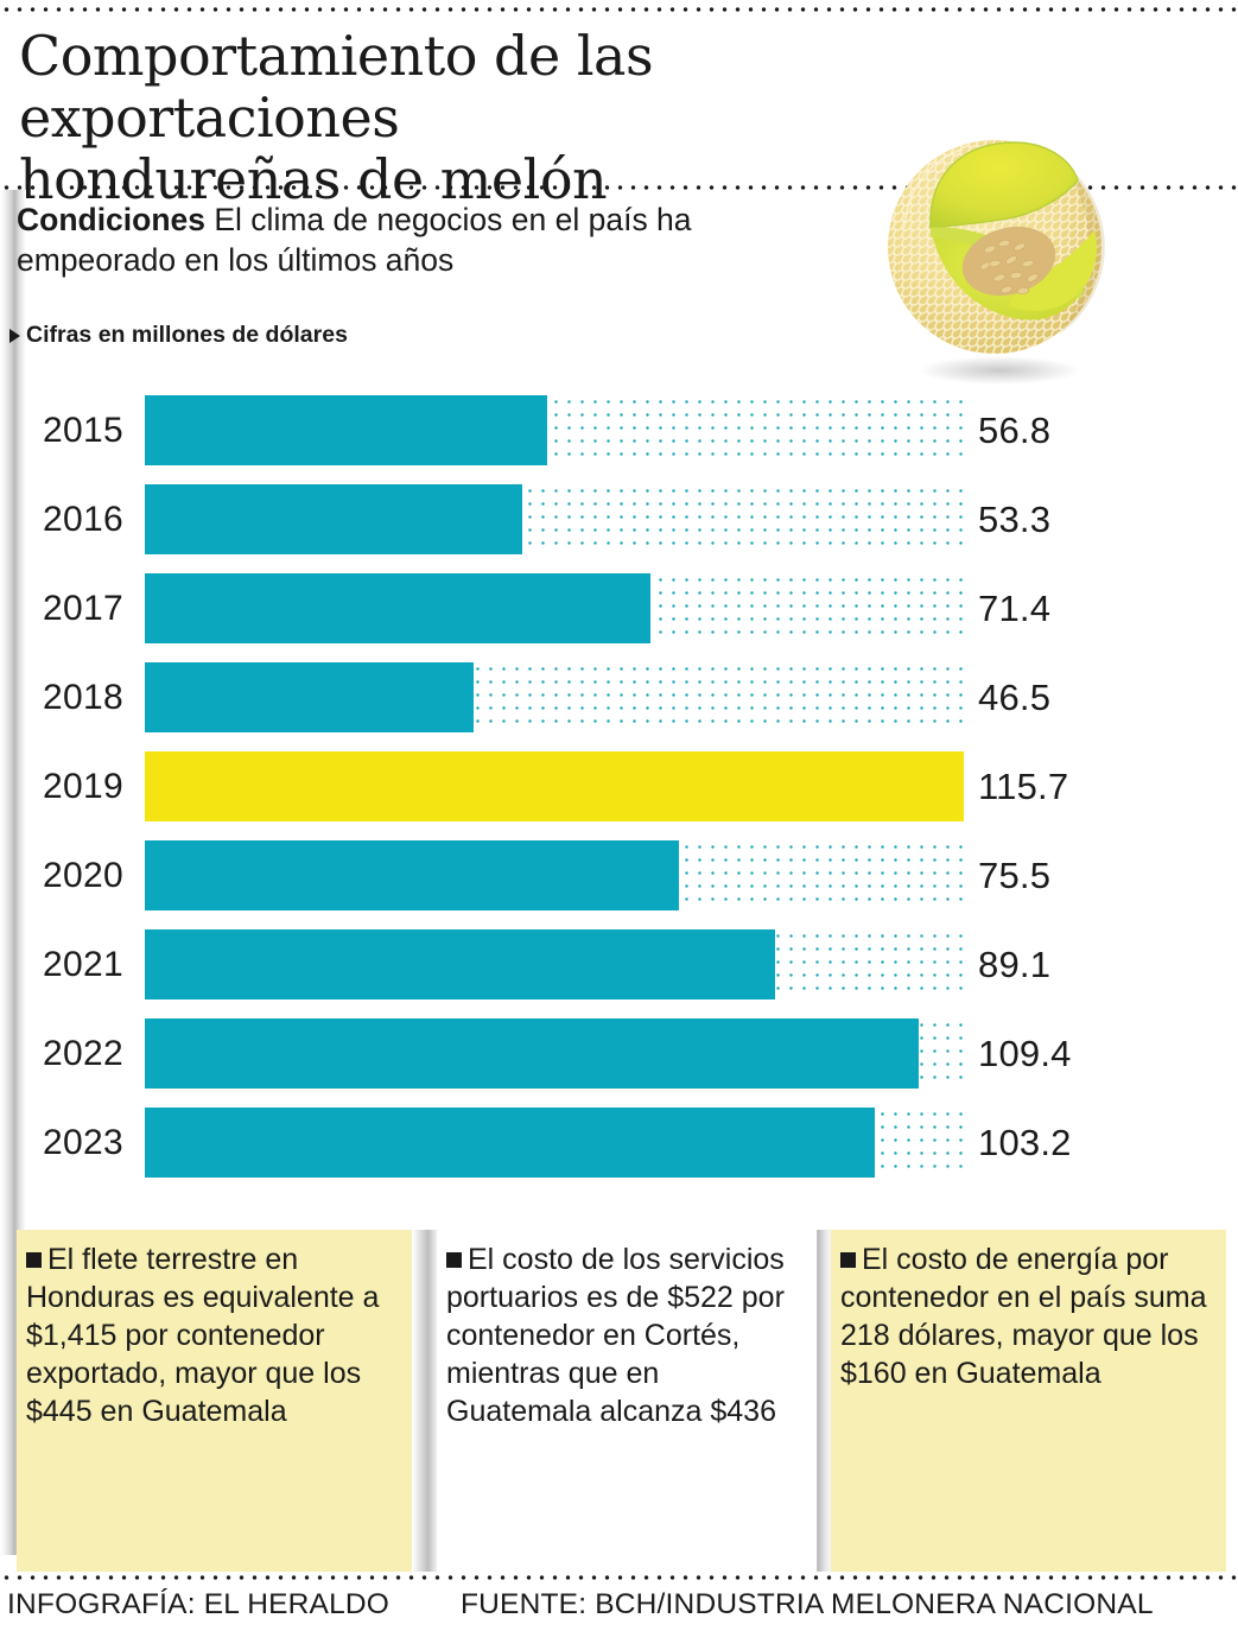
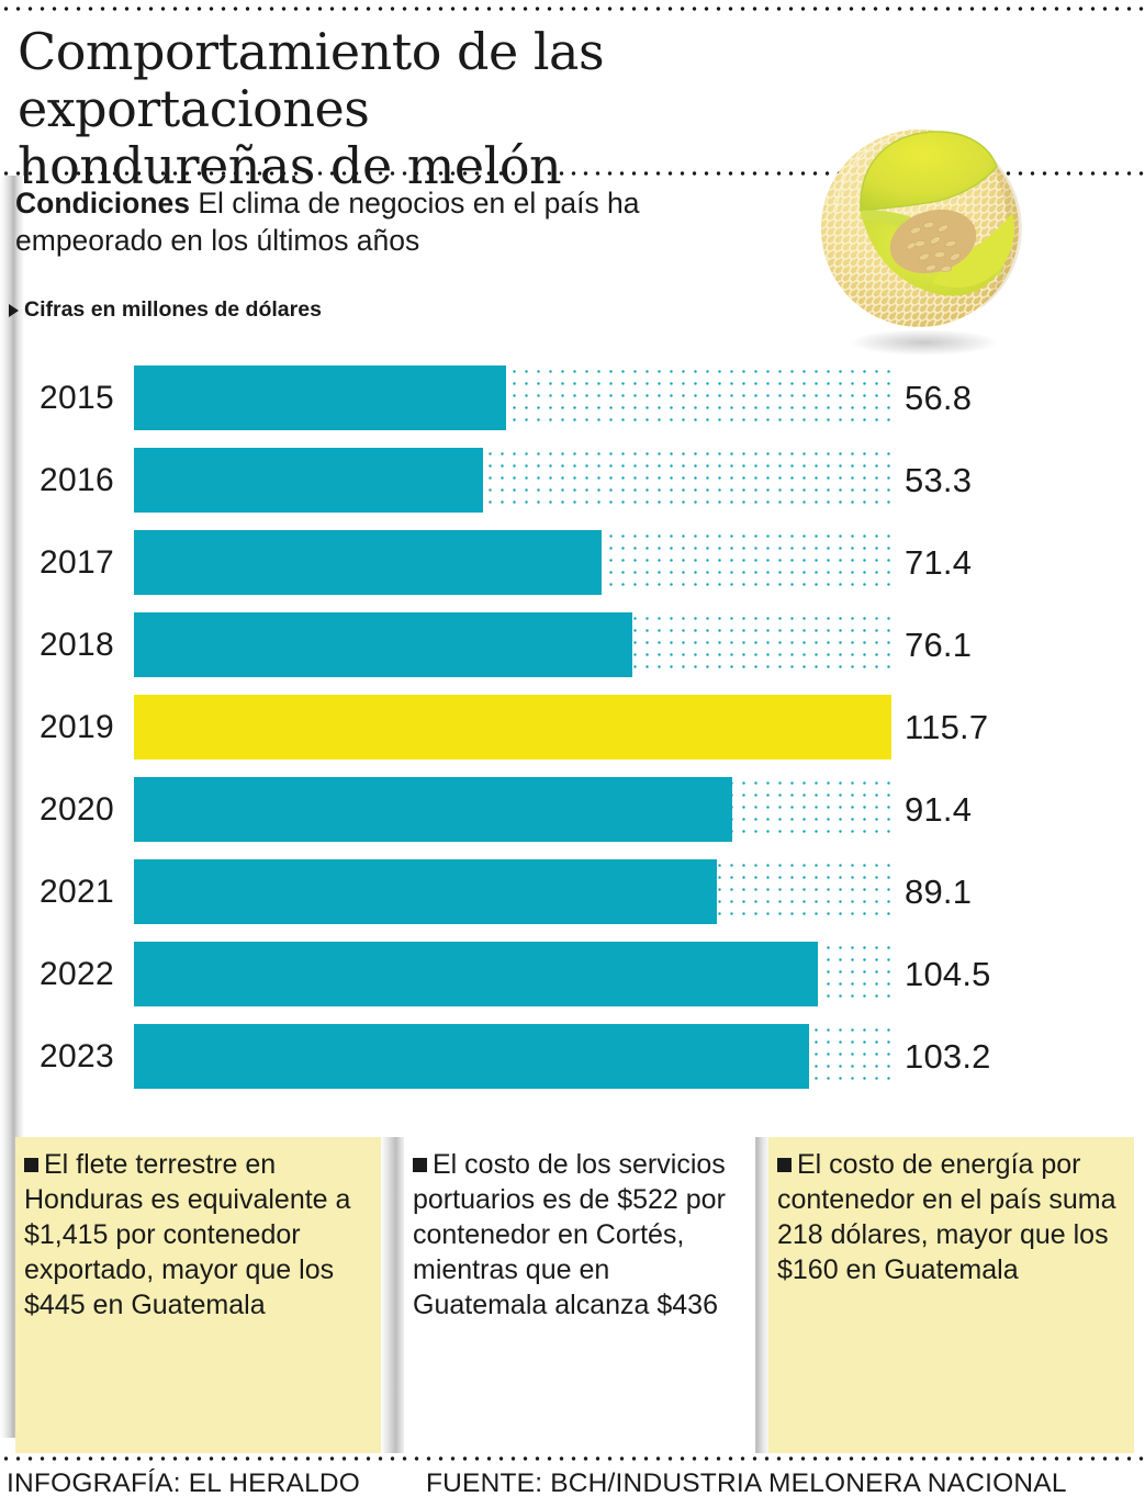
2018: 46.5 -> 76.1
2020: 75.5 -> 91.4
2022: 109.4 -> 104.5
